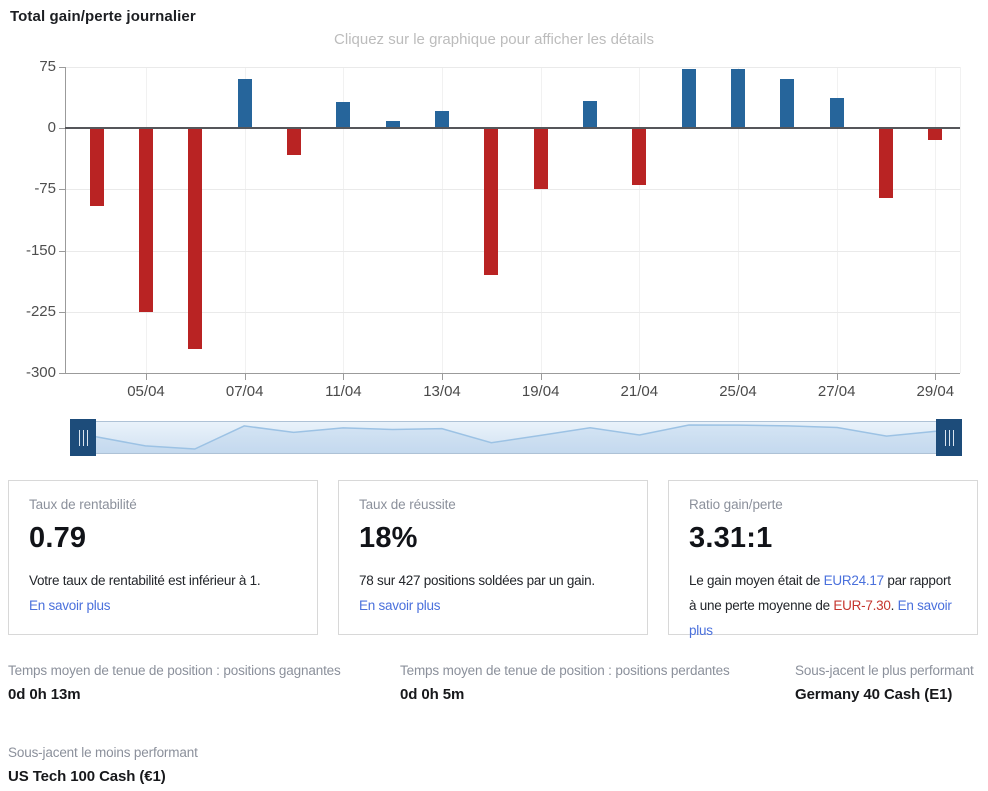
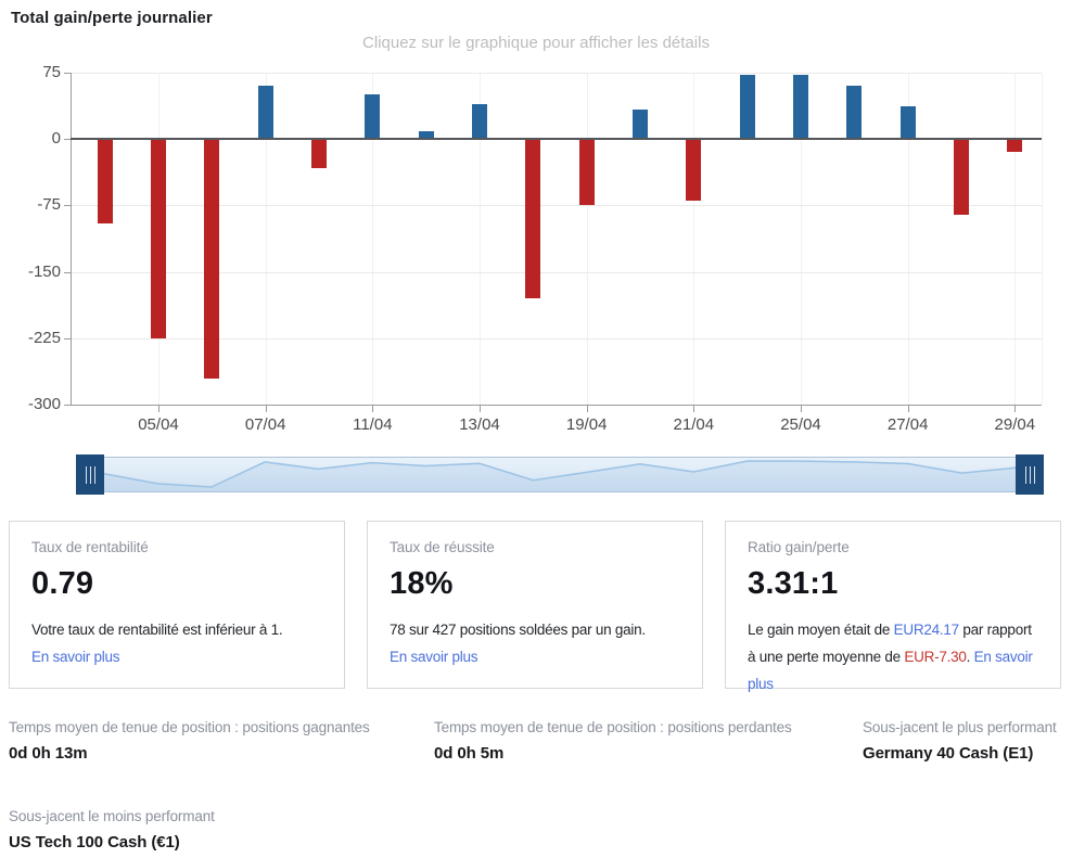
11/04: 30 -> 50
13/04: 20 -> 40
